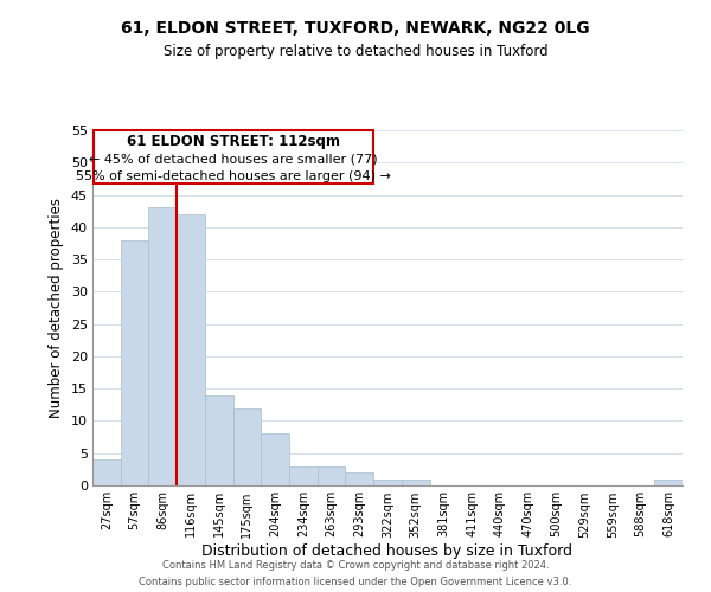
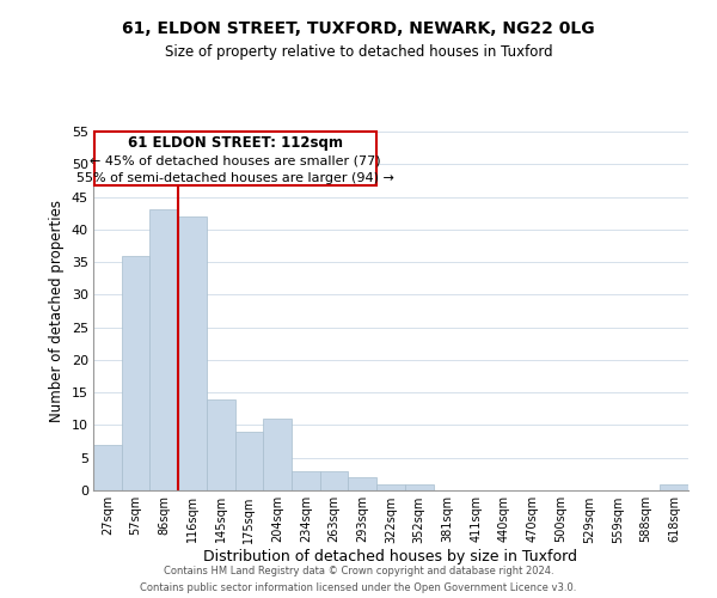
27sqm: 4 -> 7
57sqm: 38 -> 36
175sqm: 12 -> 9
204sqm: 8 -> 11
